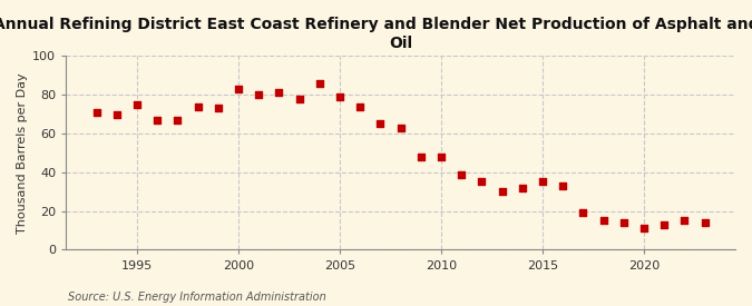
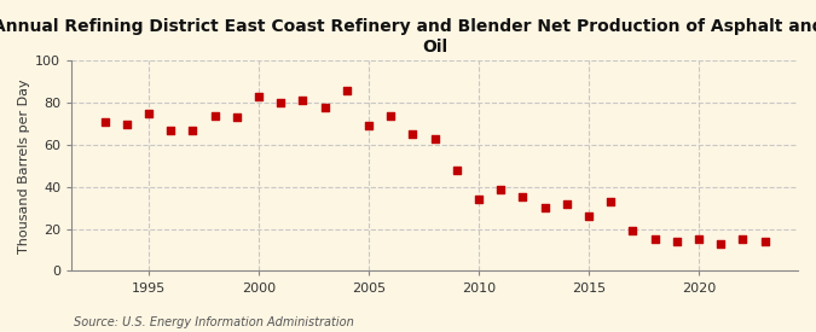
2005: 79 -> 69
2010: 48 -> 34
2015: 35 -> 26
2020: 11 -> 15
